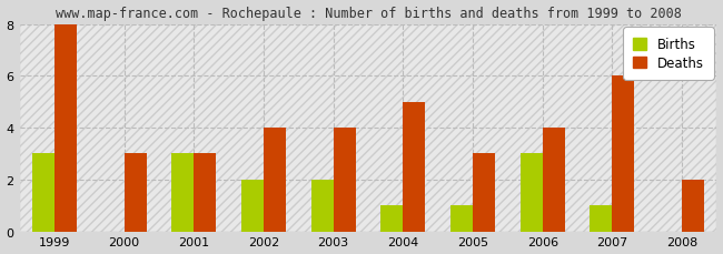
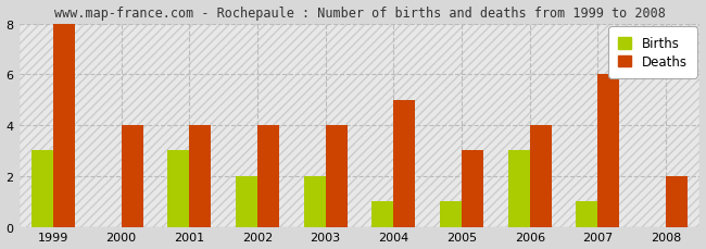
Deaths/2000: 3 -> 4
Deaths/2001: 3 -> 4
